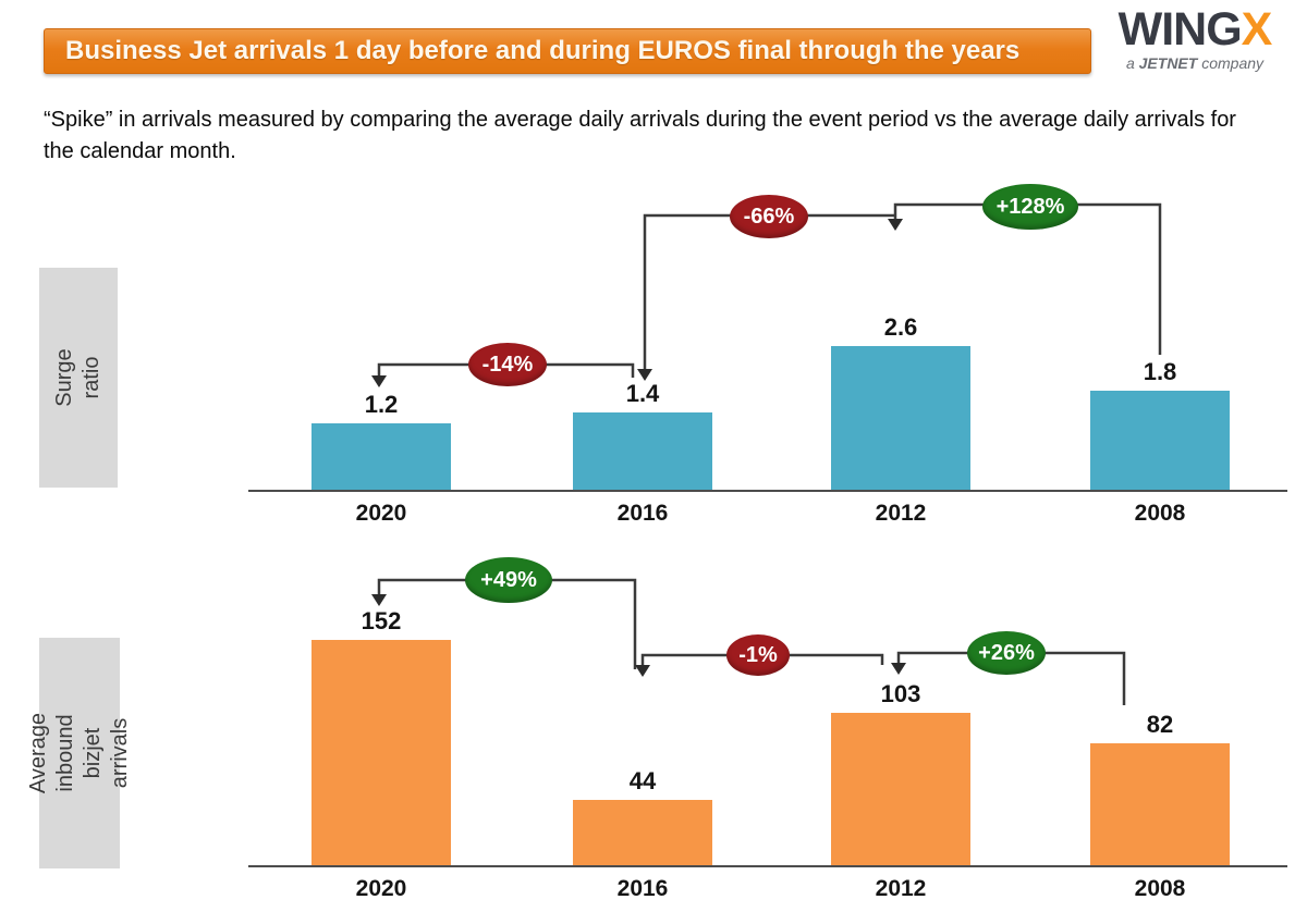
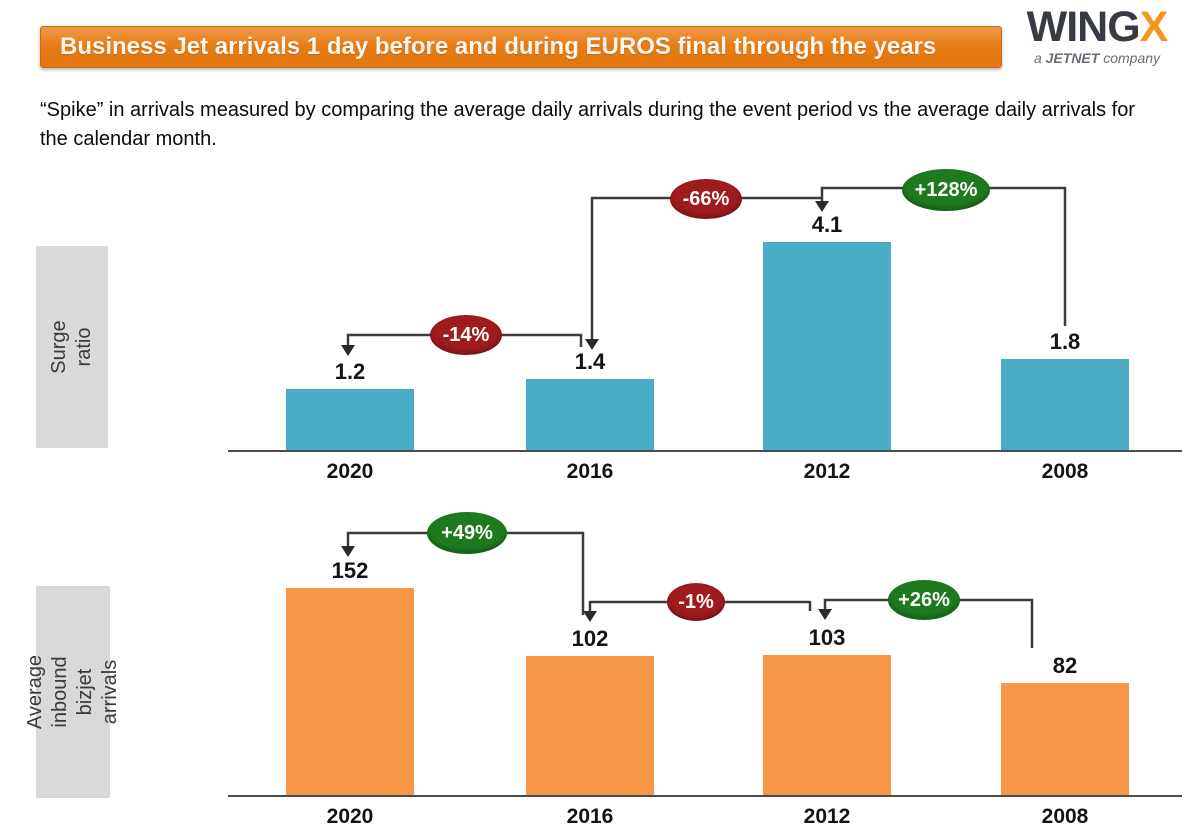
Surge ratio/2012: 2.6 -> 4.1
Average inbound bizjet arrivals/2016: 44 -> 102
